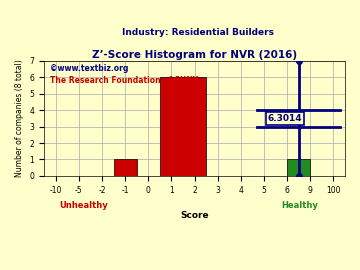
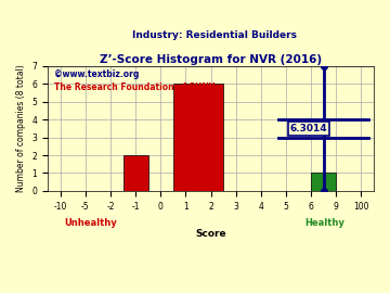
-1: 1 -> 2
